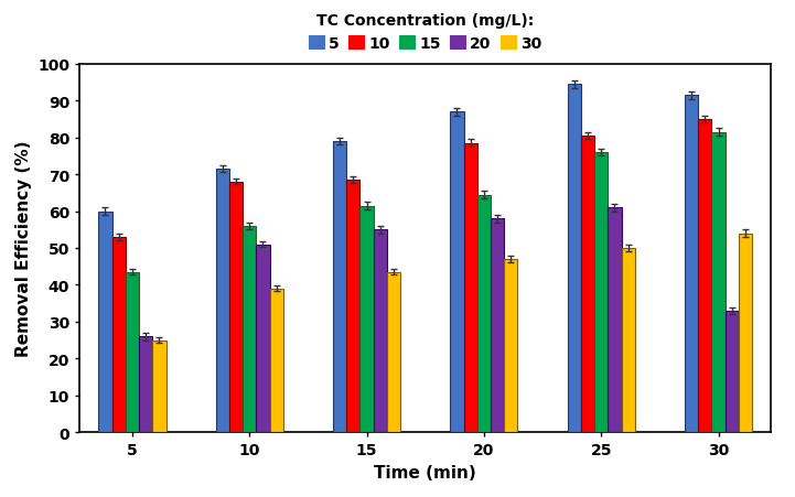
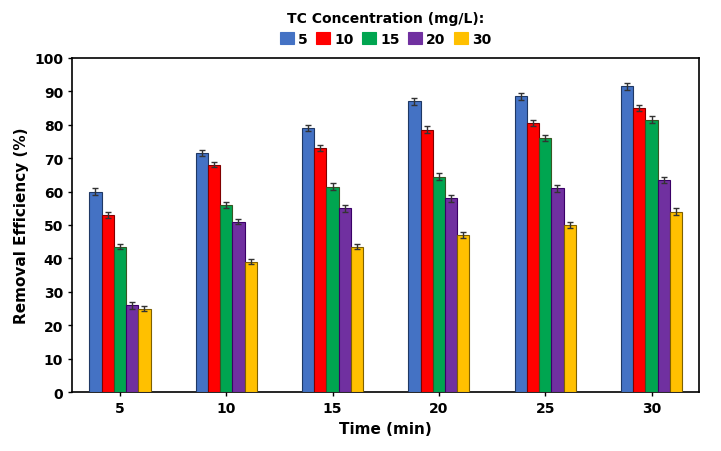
10/15: 68.5 -> 73.0
5/25: 94.5 -> 88.5
20/30: 33.0 -> 63.5
